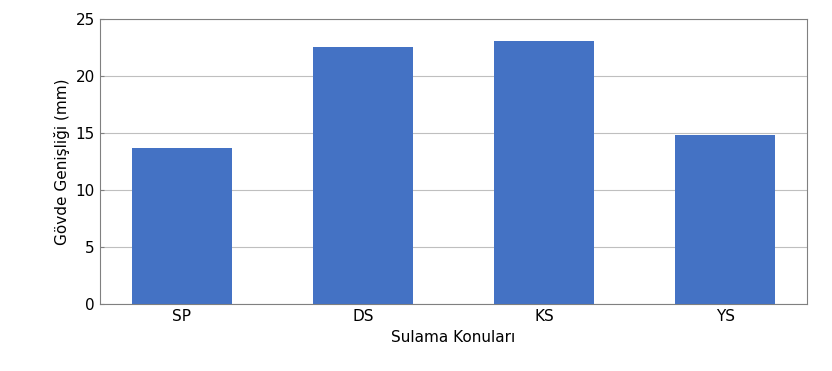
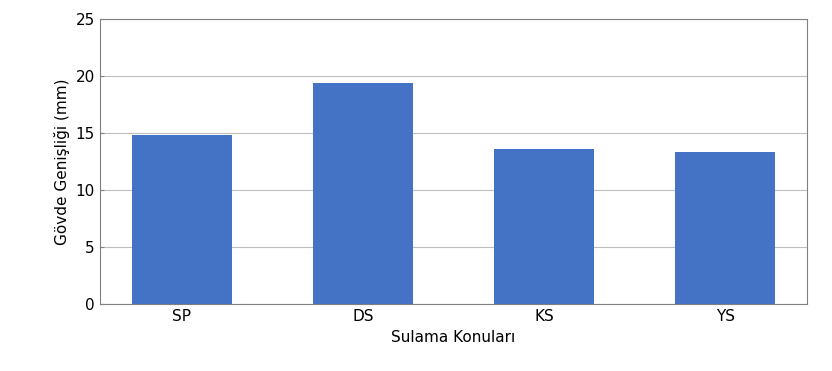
SP: 13.7 -> 14.8
DS: 22.5 -> 19.4
KS: 23.0 -> 13.6
YS: 14.8 -> 13.3
